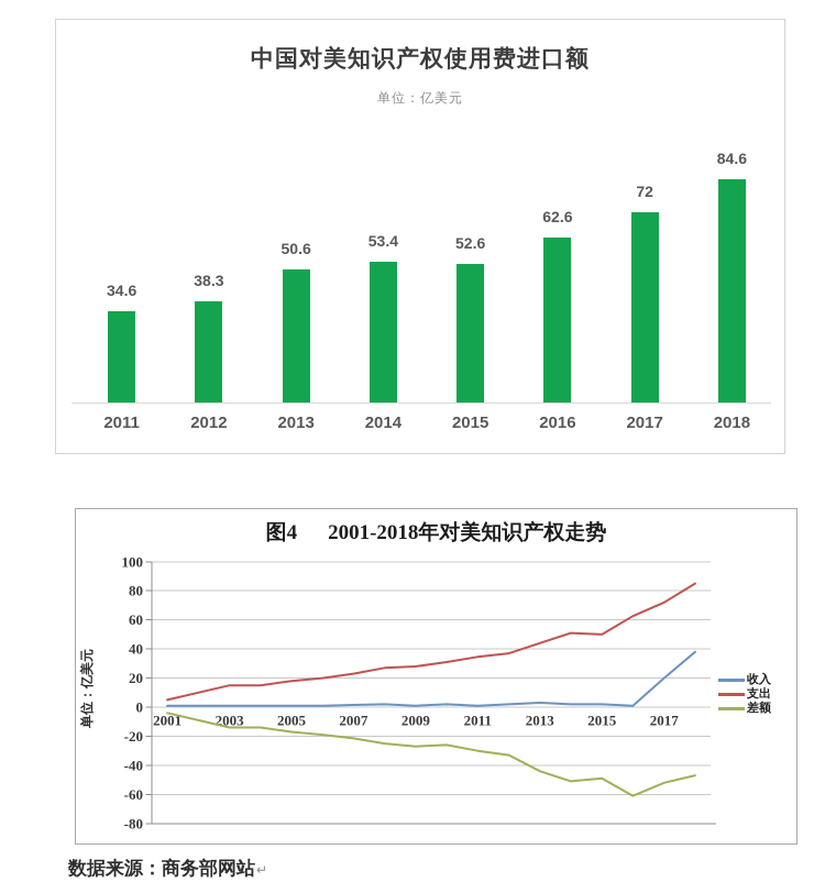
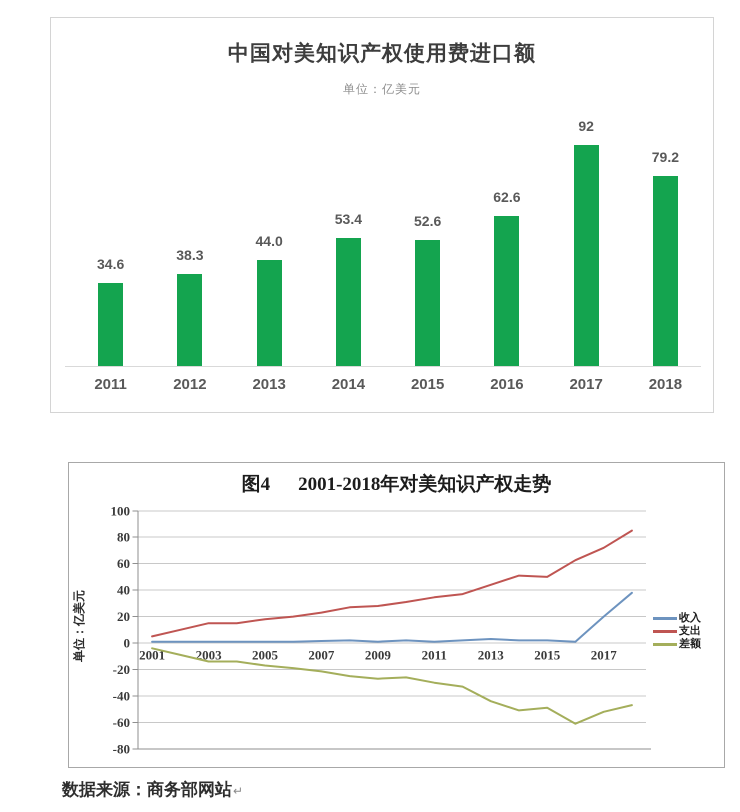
中国对美知识产权使用费进口额/2013: 50.6 -> 44.0
中国对美知识产权使用费进口额/2017: 72 -> 92
中国对美知识产权使用费进口额/2018: 84.6 -> 79.2
